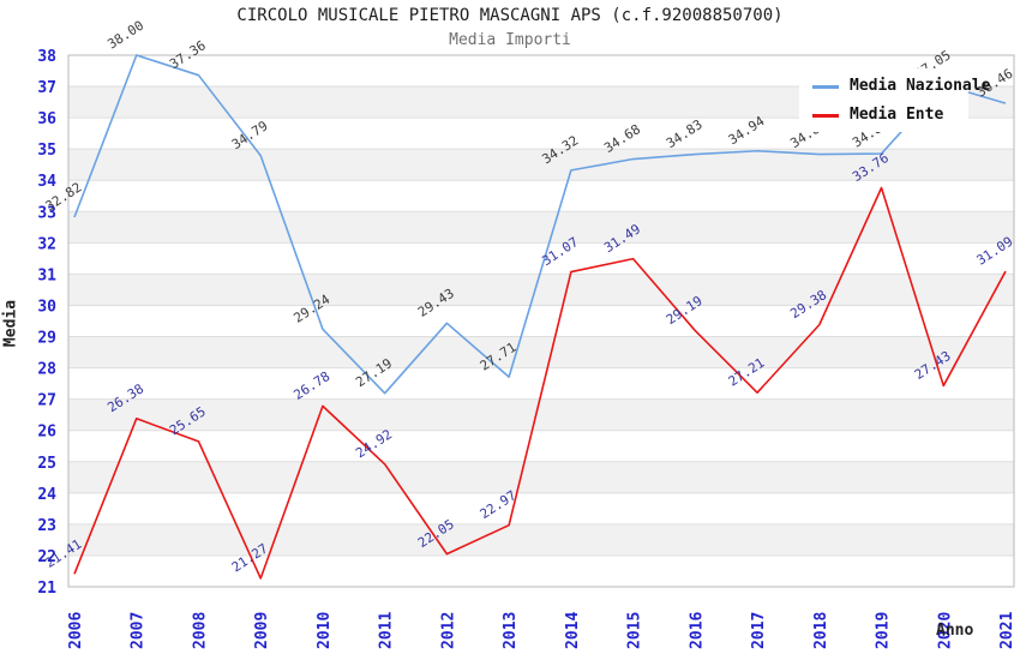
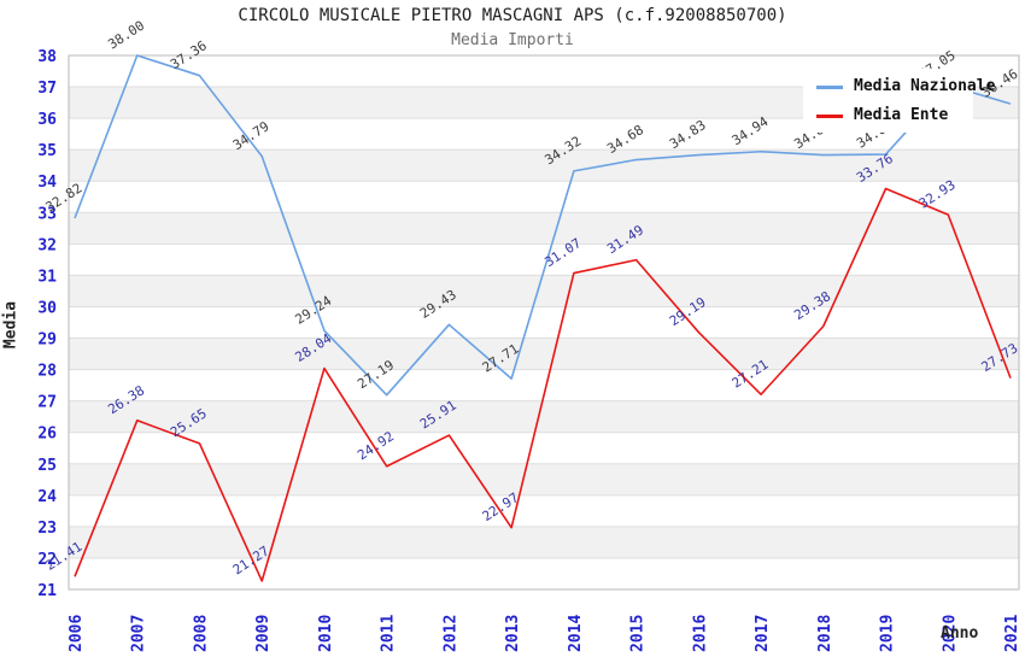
Media Ente/2010: 26.78 -> 28.04
Media Ente/2012: 22.05 -> 25.91
Media Ente/2020: 27.43 -> 32.93
Media Ente/2021: 31.09 -> 27.73
